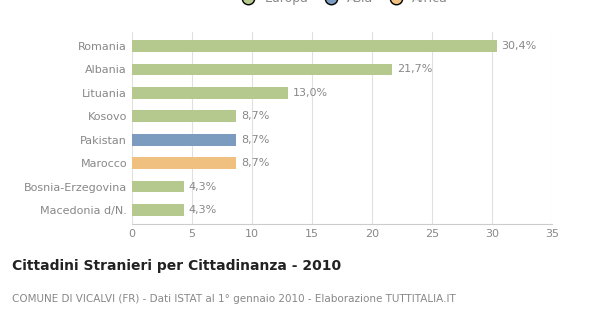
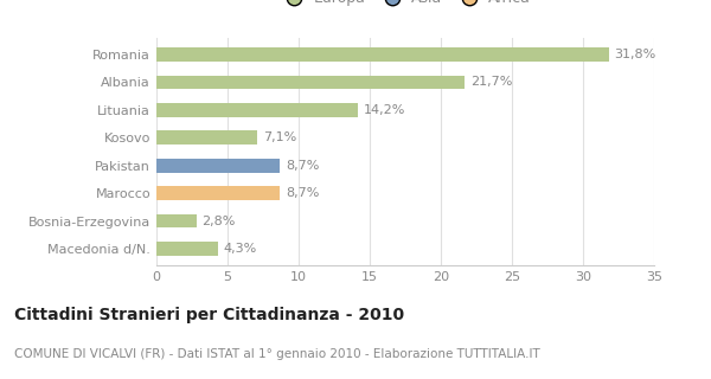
Romania: 30,4% -> 31,8%
Lituania: 13,0% -> 14,2%
Kosovo: 8,7% -> 7,1%
Bosnia-Erzegovina: 4,3% -> 2,8%
